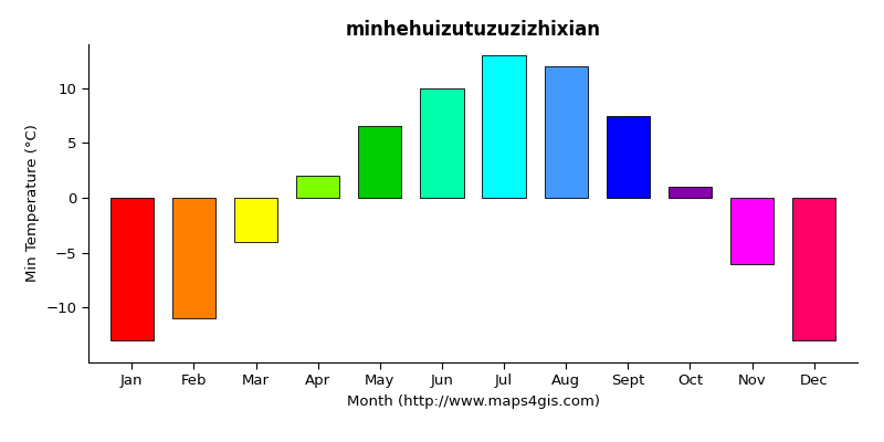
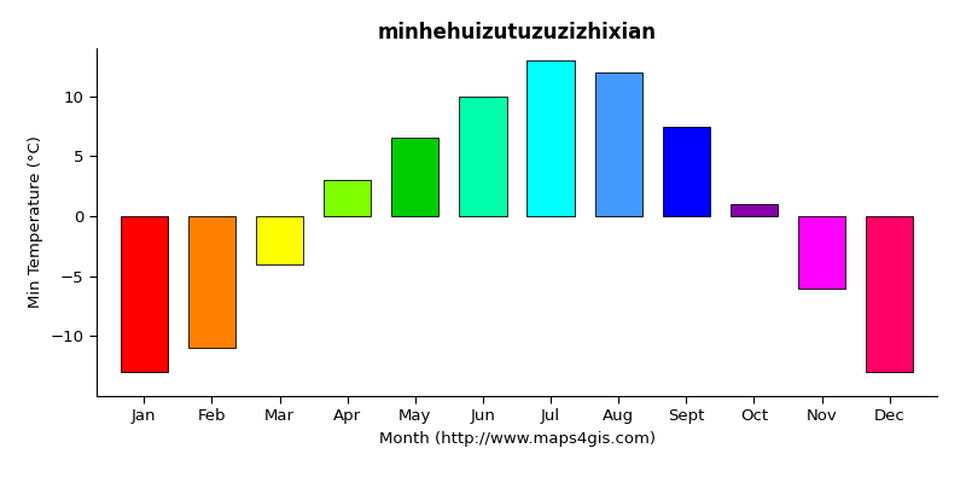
Apr: 2.0 -> 3.0
